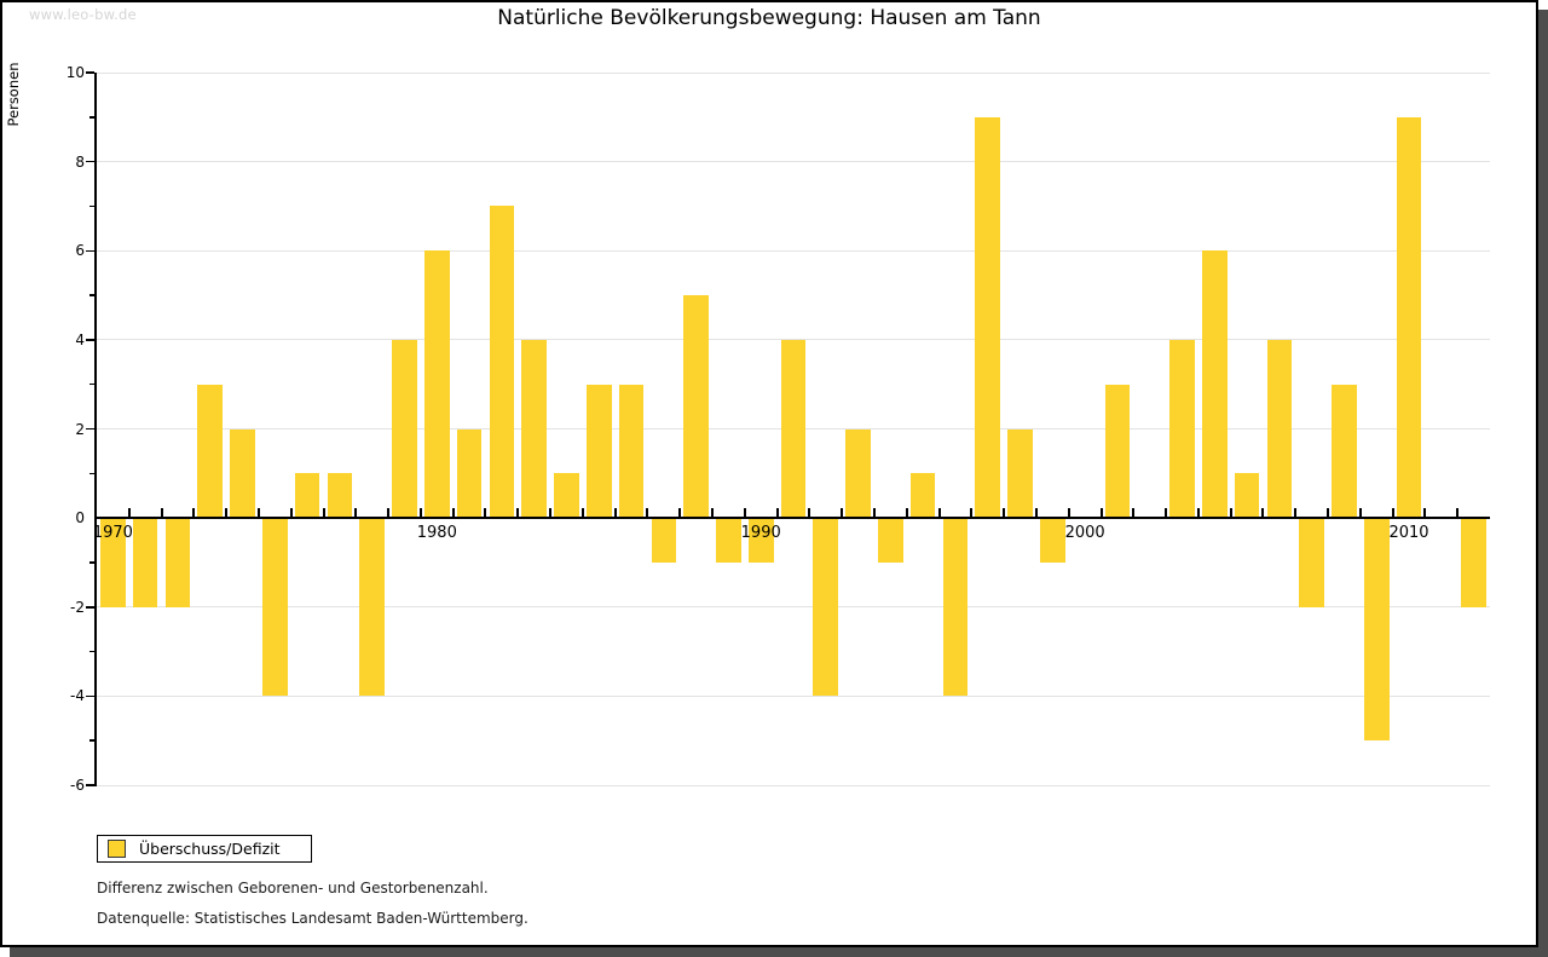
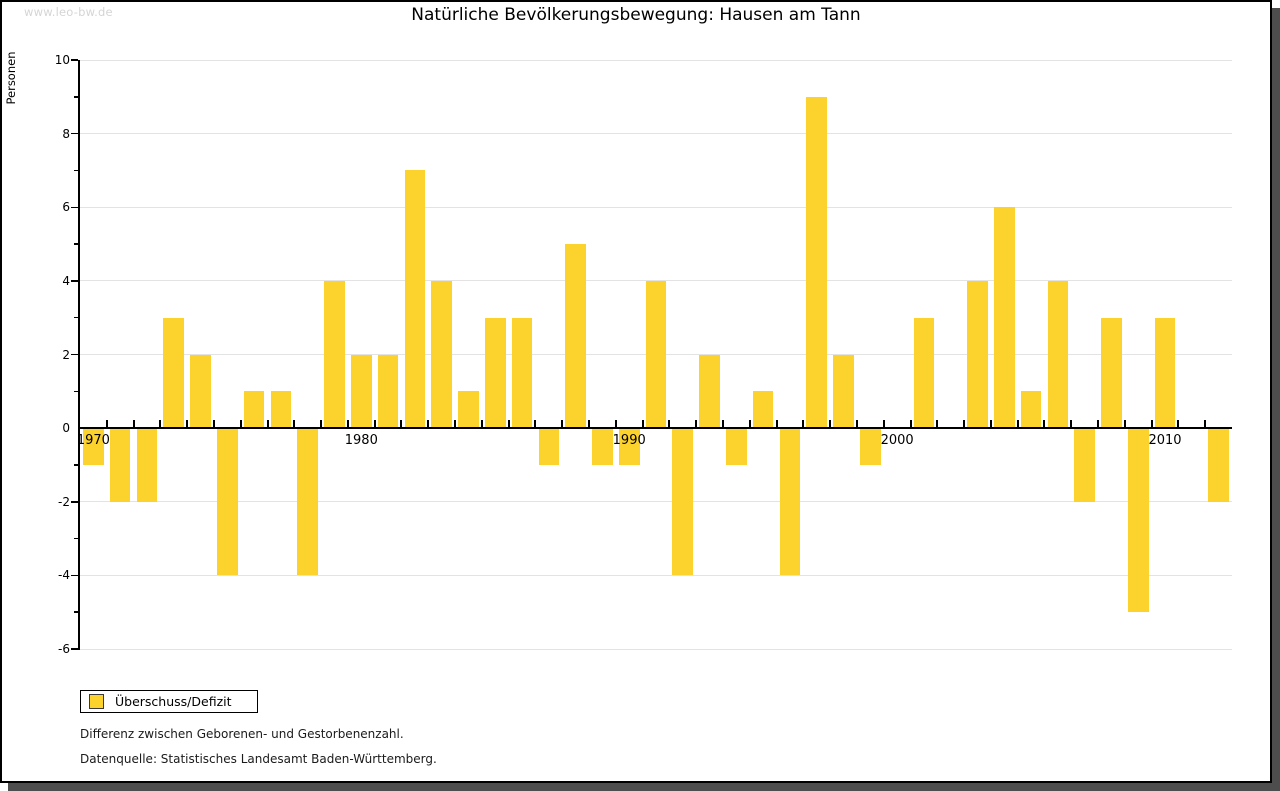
1970: -2 -> -1
1980: 6 -> 2
2010: 9 -> 3
